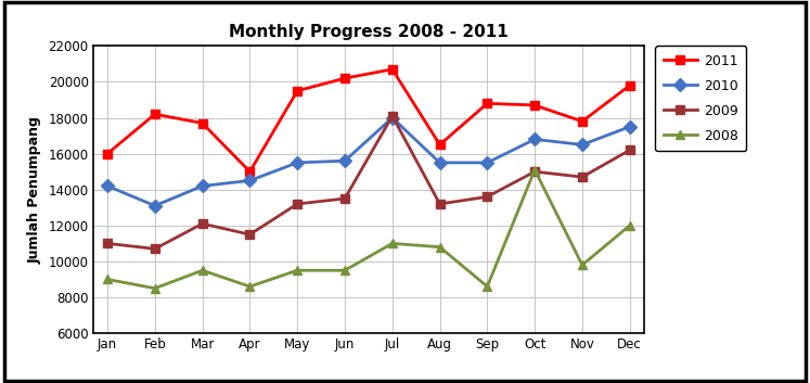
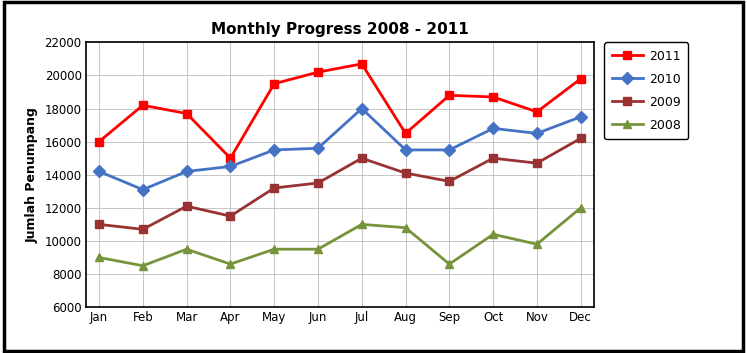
2009/Jul: 18100 -> 15000
2009/Aug: 13200 -> 14100
2008/Oct: 15100 -> 10400
